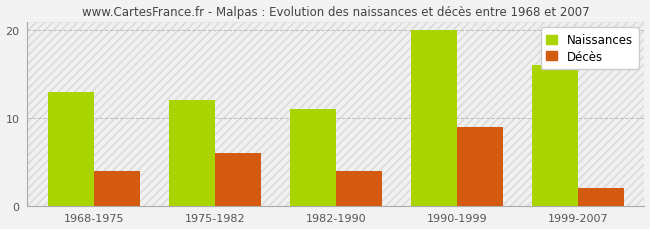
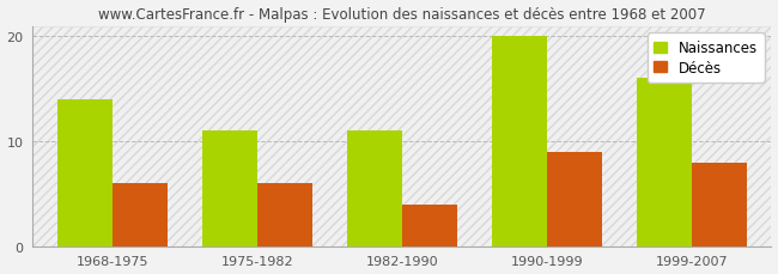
Naissances/1968-1975: 13 -> 14
Décès/1968-1975: 4 -> 6
Naissances/1975-1982: 12 -> 11
Décès/1999-2007: 2 -> 8
